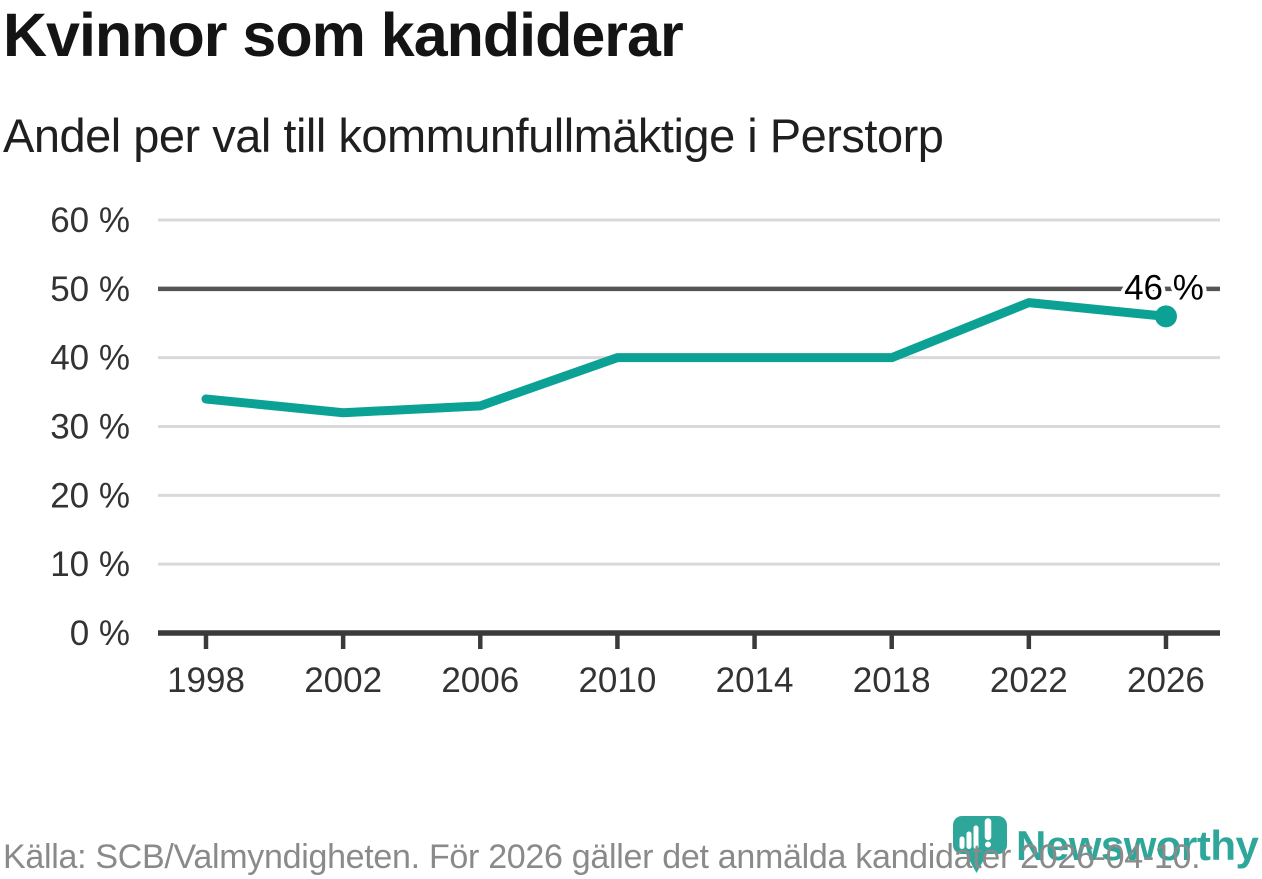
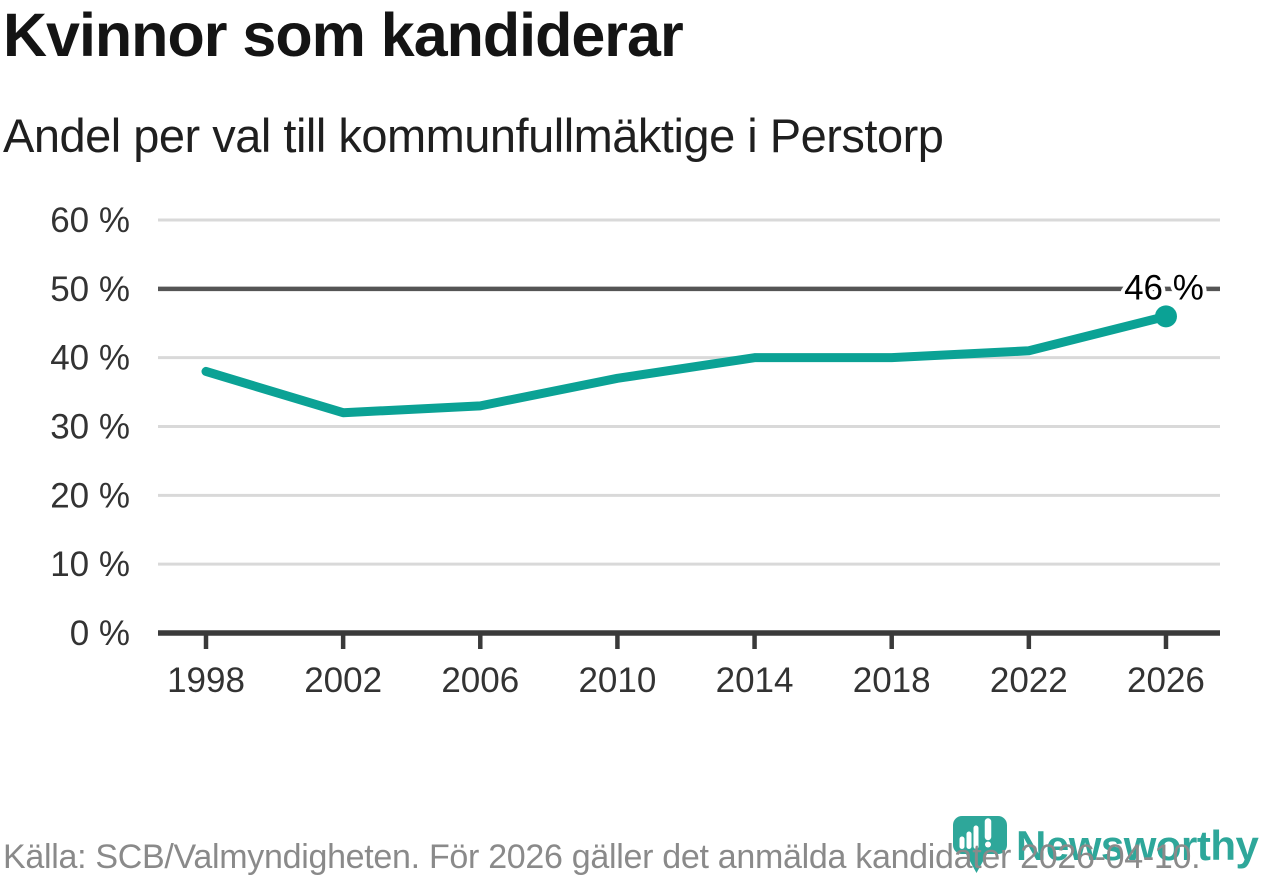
1998: 34% -> 38%
2010: 40% -> 37%
2022: 48% -> 41%
